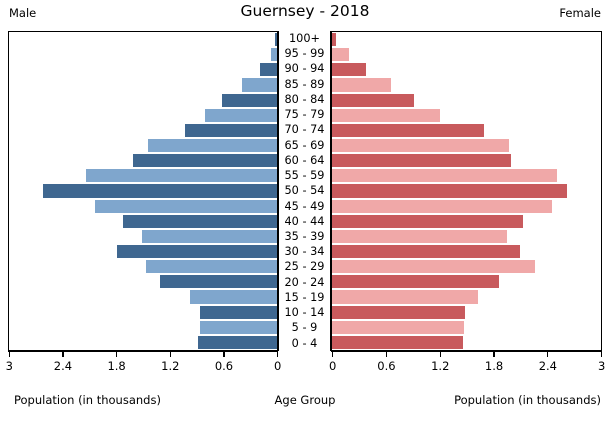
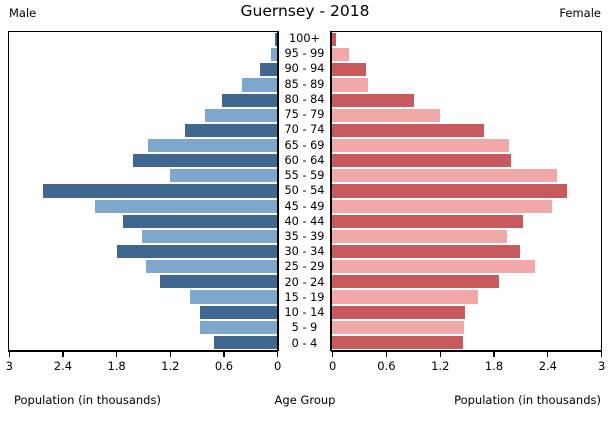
Female/85 - 89: 0.7 -> 0.4
Male/55 - 59: 2.1 -> 1.2
Male/0 - 4: 0.9 -> 0.7
